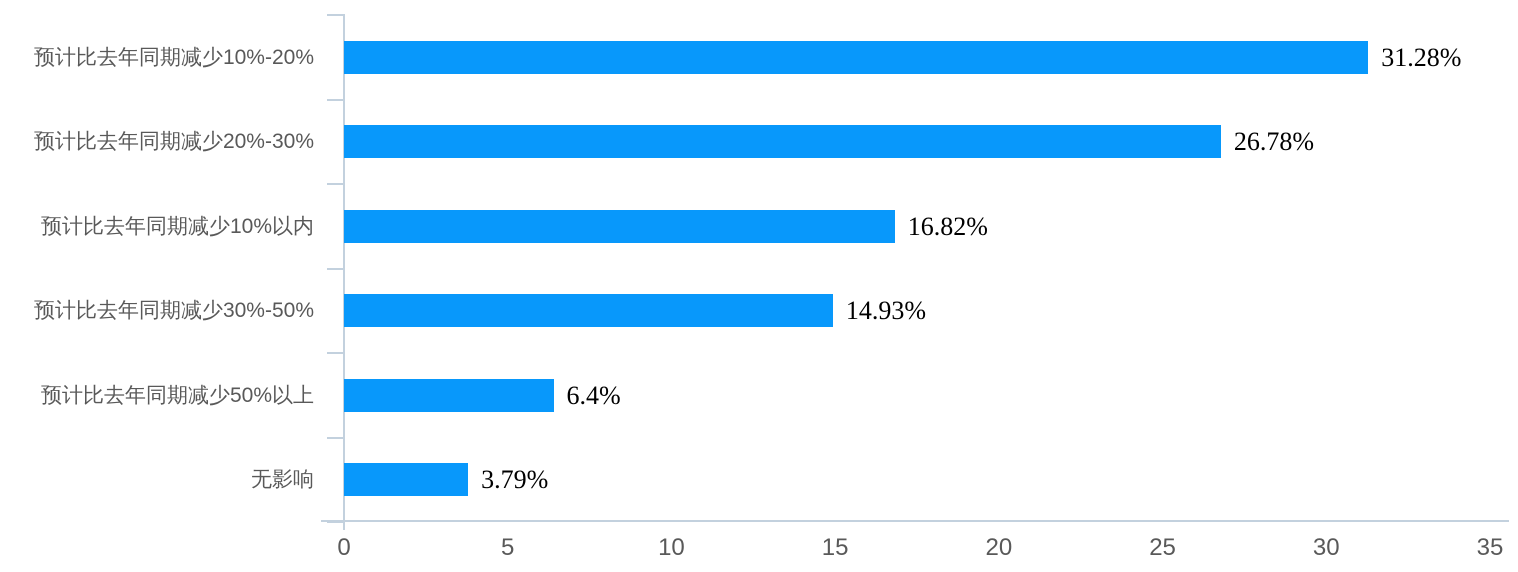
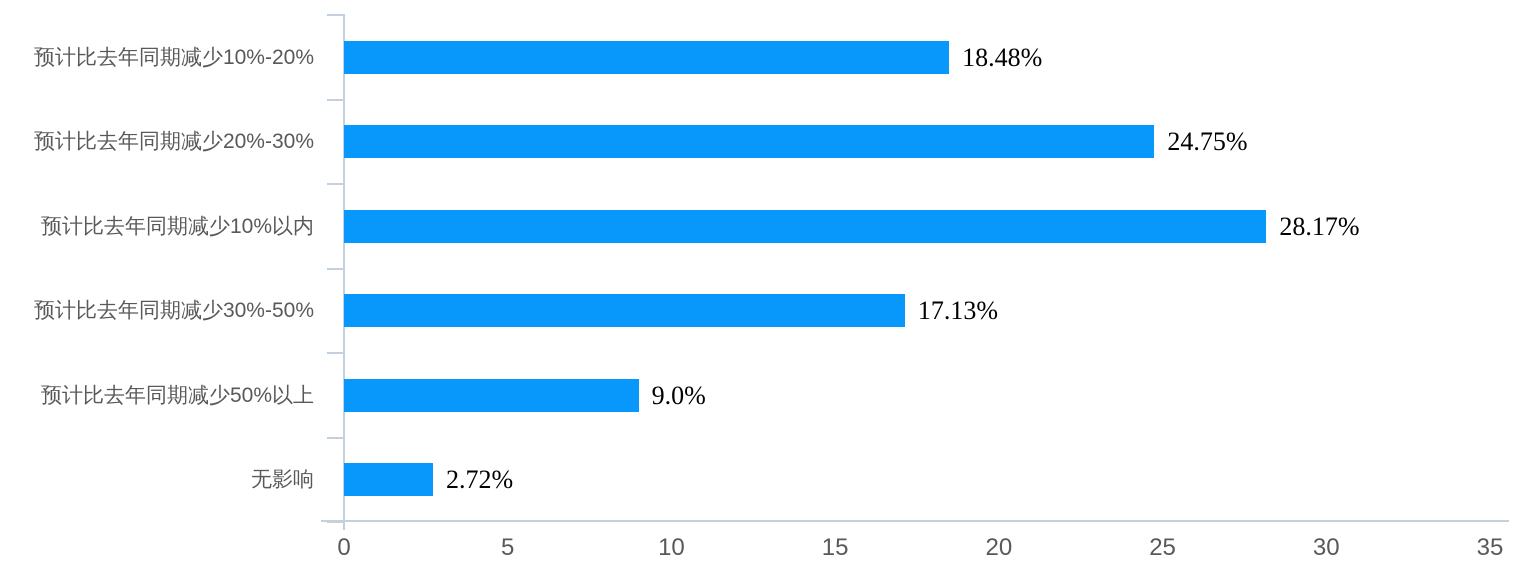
预计比去年同期减少10%-20%: 31.28% -> 18.48%
预计比去年同期减少20%-30%: 26.78% -> 24.75%
预计比去年同期减少10%以内: 16.82% -> 28.17%
预计比去年同期减少30%-50%: 14.93% -> 17.13%
预计比去年同期减少50%以上: 6.4% -> 9.0%
无影响: 3.79% -> 2.72%
